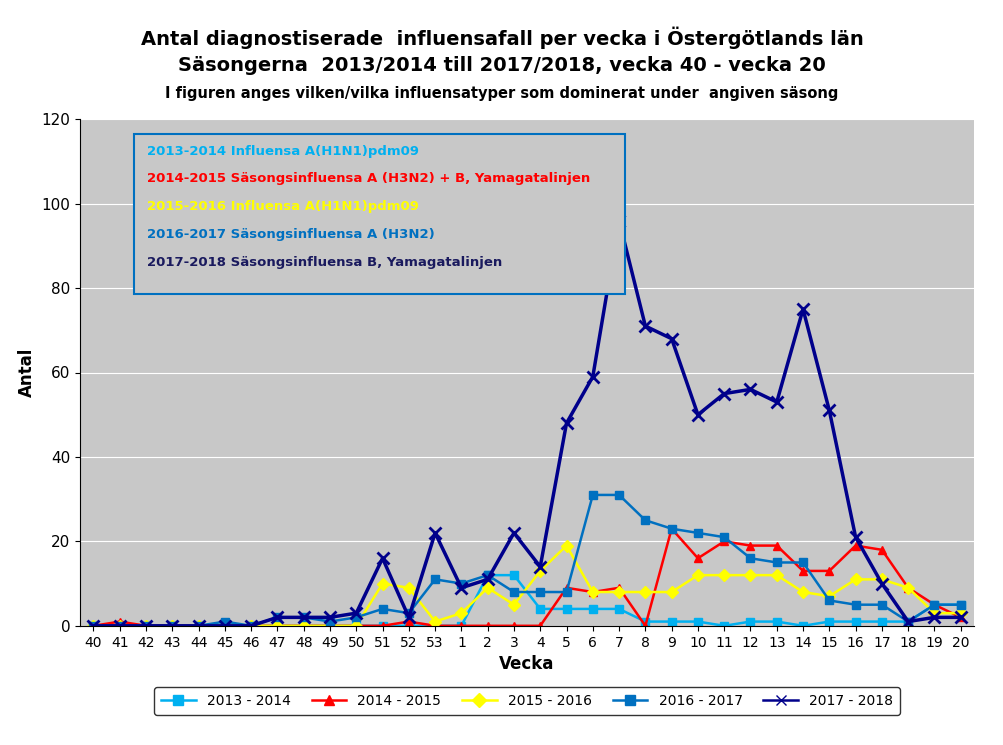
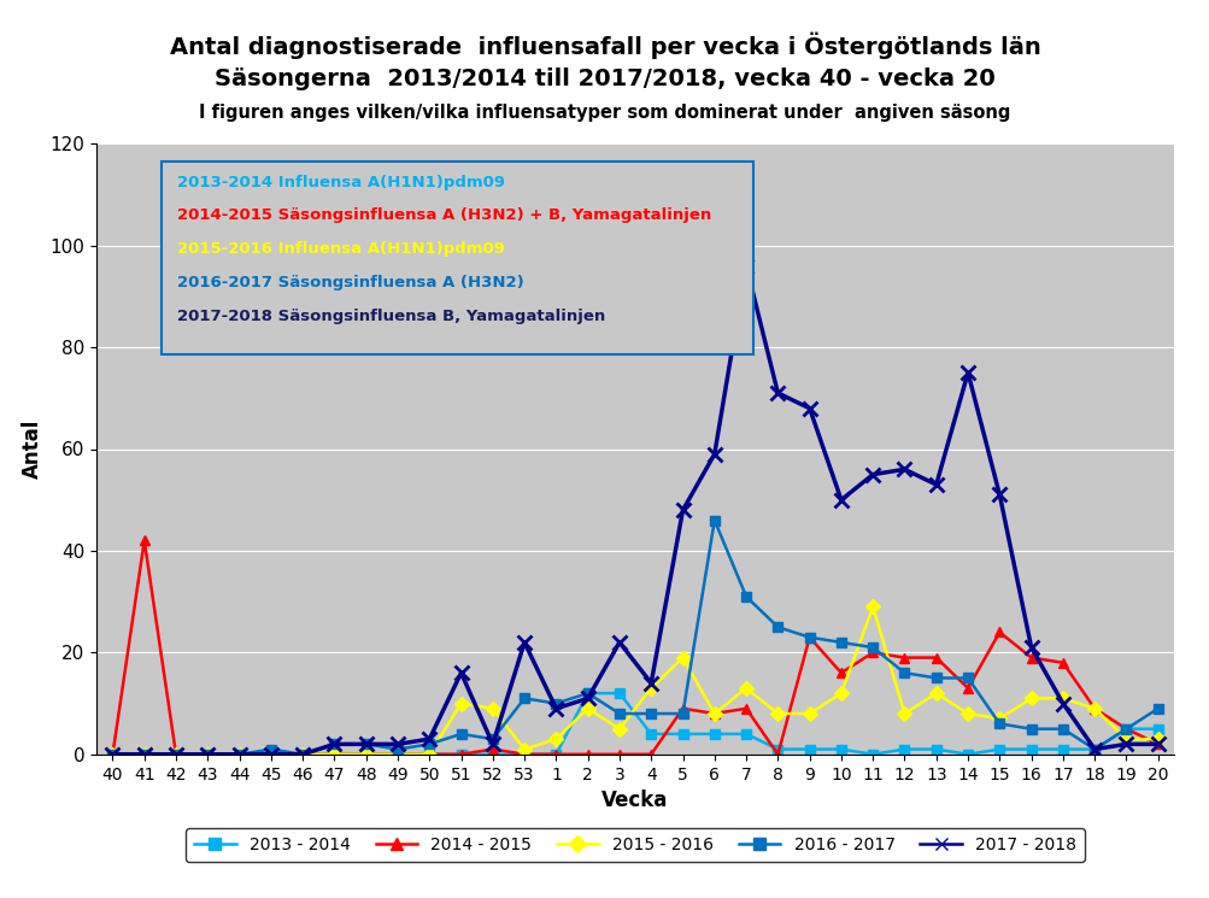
2014 - 2015/41: 1 -> 42
2016 - 2017/6: 31 -> 46
2015 - 2016/7: 8 -> 13
2015 - 2016/11: 12 -> 29
2015 - 2016/12: 12 -> 8
2014 - 2015/15: 13 -> 24
2016 - 2017/20: 5 -> 9
